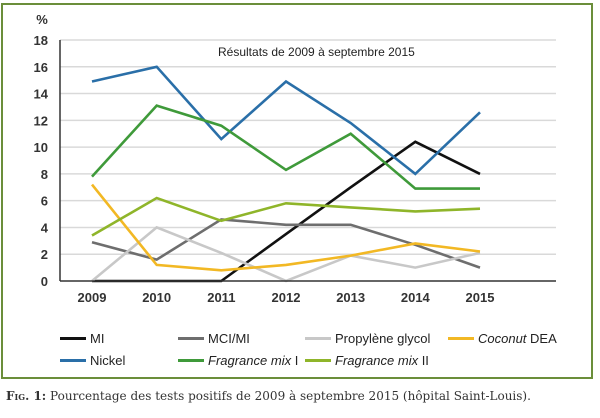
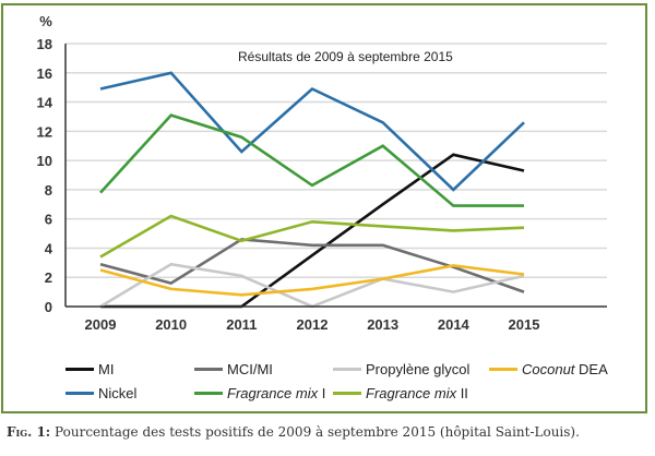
Coconut DEA/2009: 7.2 -> 2.5
Propylène glycol/2010: 4.0 -> 2.9
Nickel/2013: 11.8 -> 12.6
MI/2015: 8.0 -> 9.3
